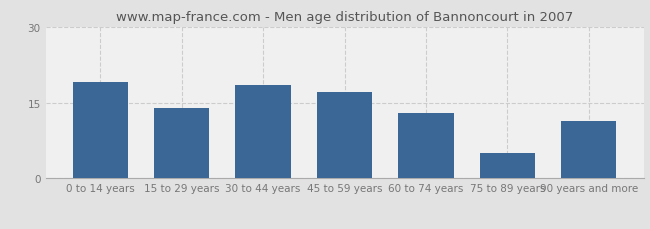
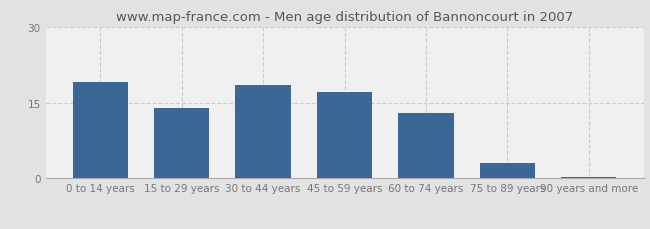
75 to 89 years: 5.0 -> 3.0
90 years and more: 11.4 -> 0.2
